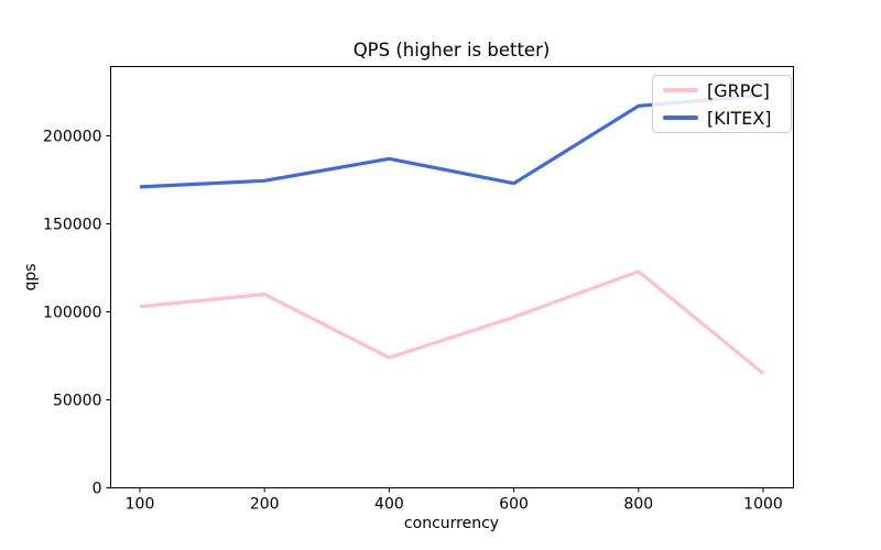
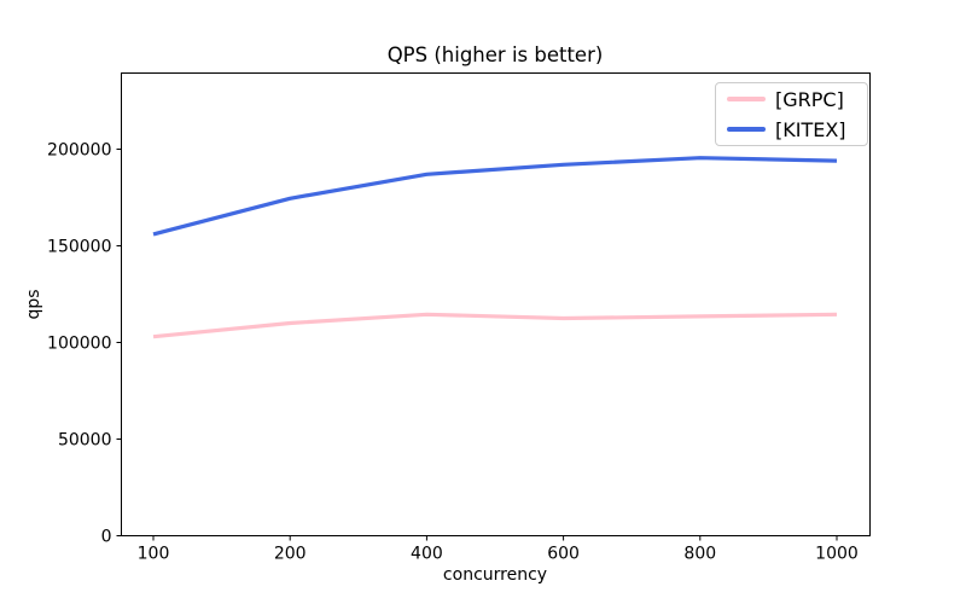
[KITEX]/100: 171000 -> 156000
[GRPC]/400: 74000 -> 114000
[GRPC]/600: 97000 -> 112000
[KITEX]/600: 173000 -> 192000
[GRPC]/800: 123000 -> 114000
[KITEX]/800: 217000 -> 196000
[GRPC]/1000: 65000 -> 114000
[KITEX]/1000: 223000 -> 194000
